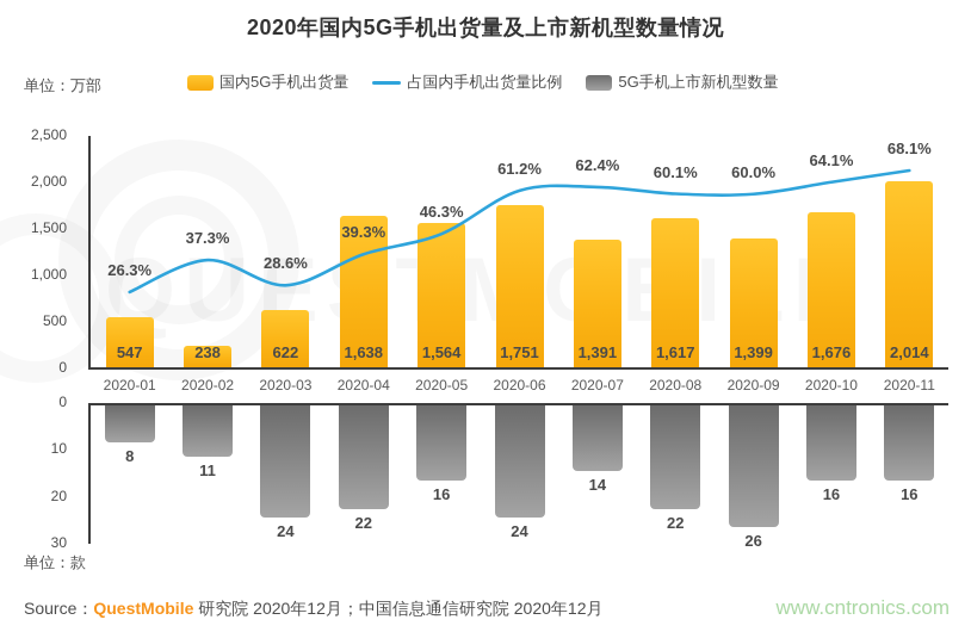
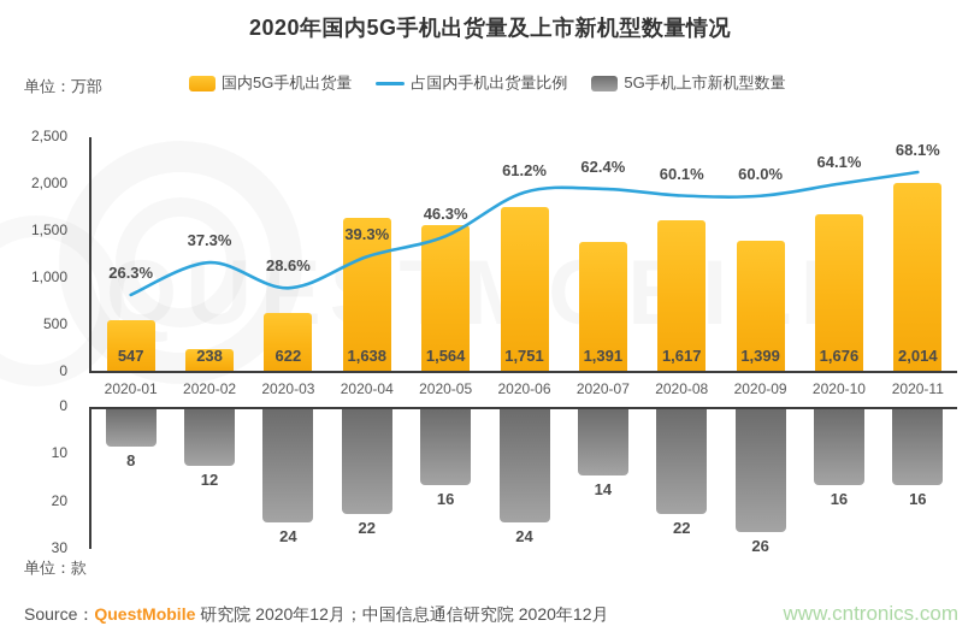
5G手机上市新机型数量/2020-02: 11 -> 12
